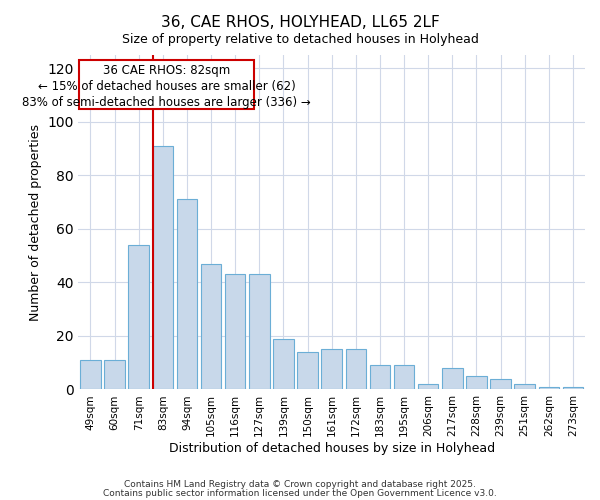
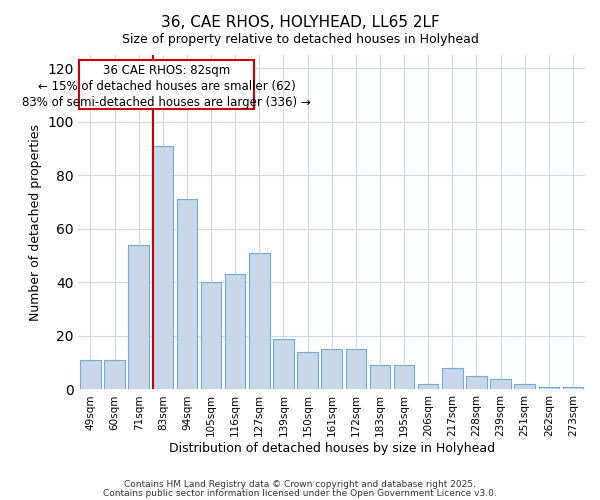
105sqm: 47 -> 40
127sqm: 43 -> 51
